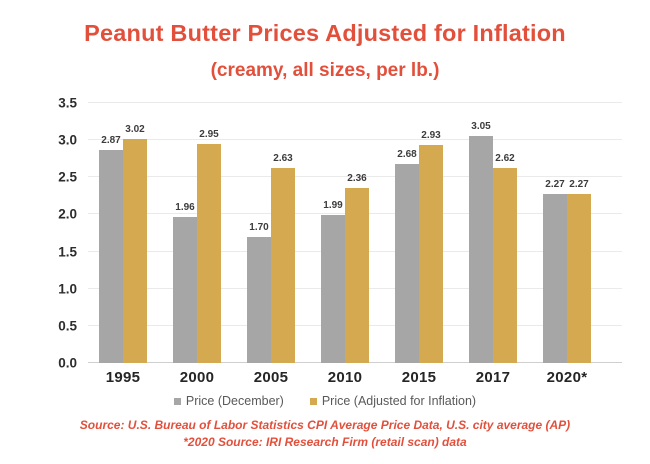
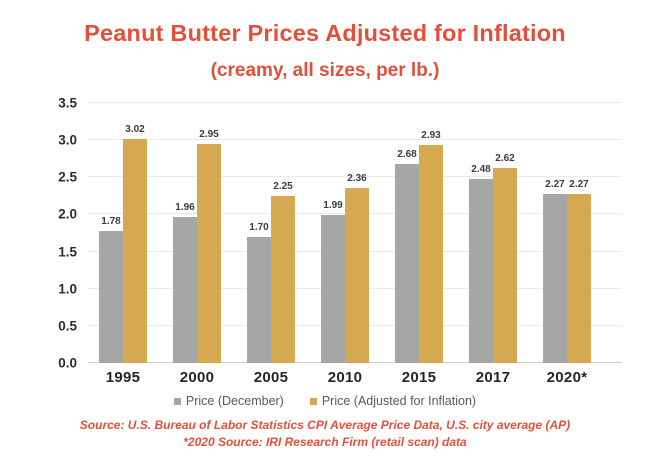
Price (December)/1995: 2.87 -> 1.78
Price (Adjusted for Inflation)/2005: 2.63 -> 2.25
Price (December)/2017: 3.05 -> 2.48
